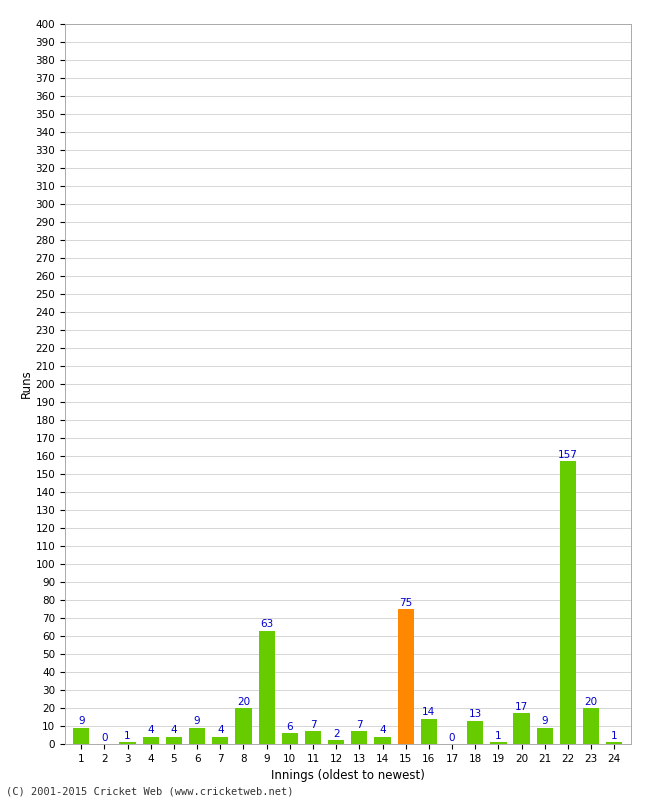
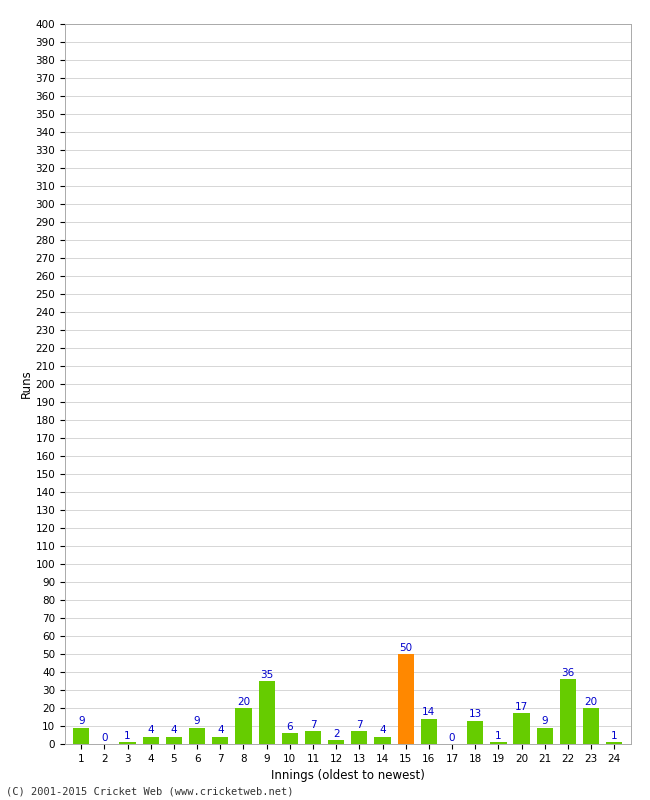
9: 63 -> 35
15: 75 -> 50
22: 157 -> 36
